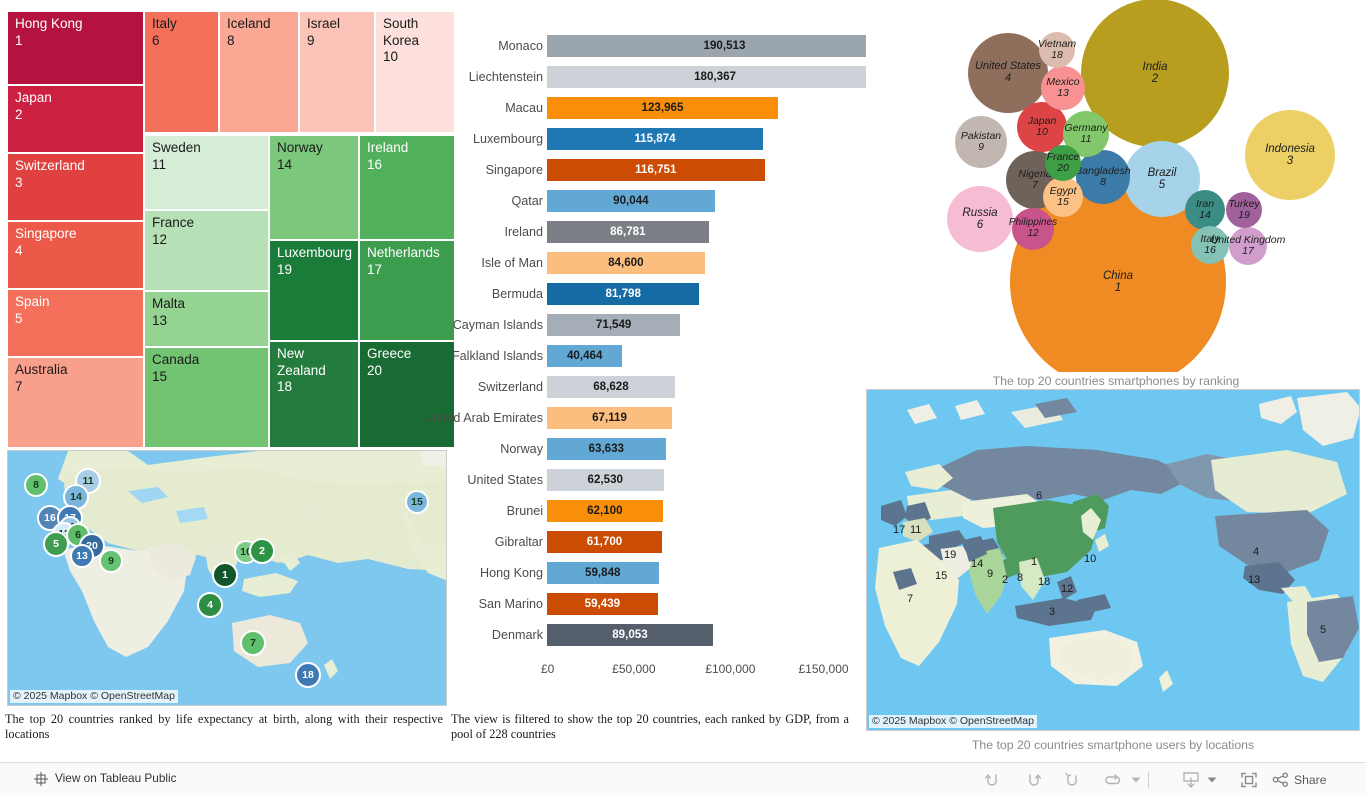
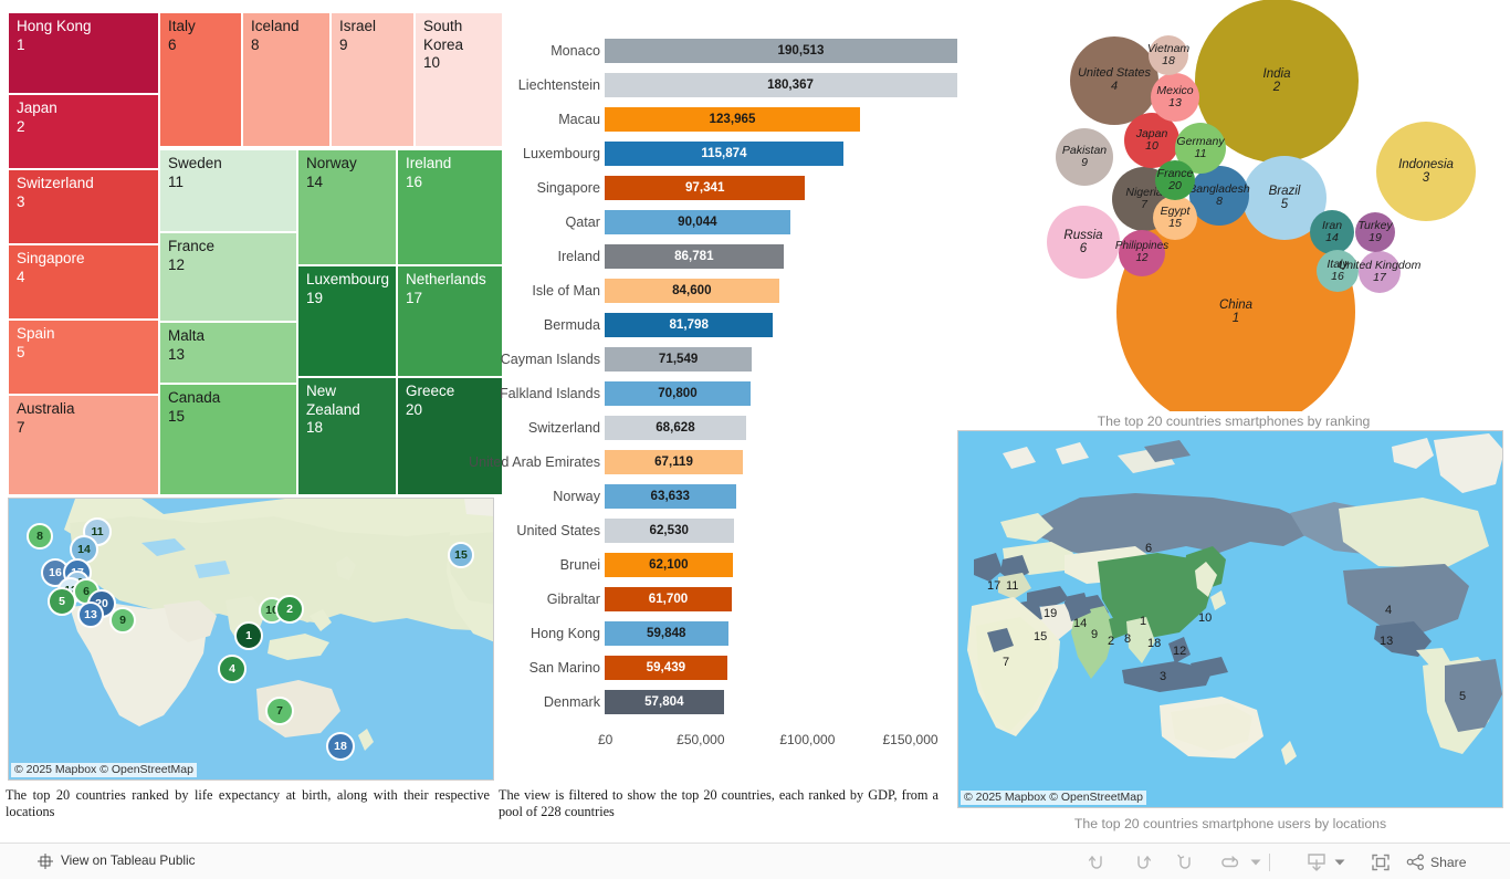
Singapore: 116,751 -> 97,341
Falkland Islands: 40,464 -> 70,800
Denmark: 89,053 -> 57,804
